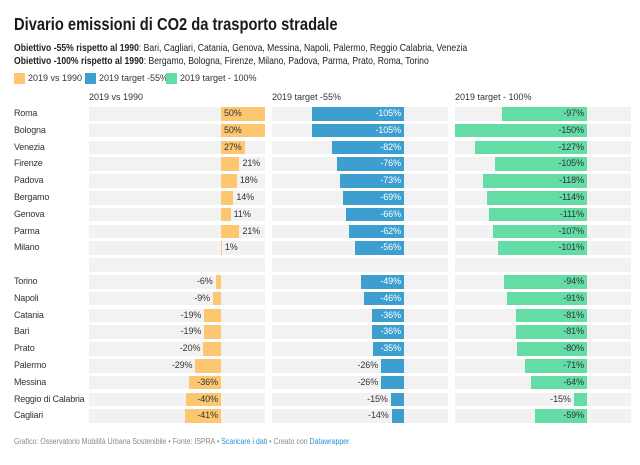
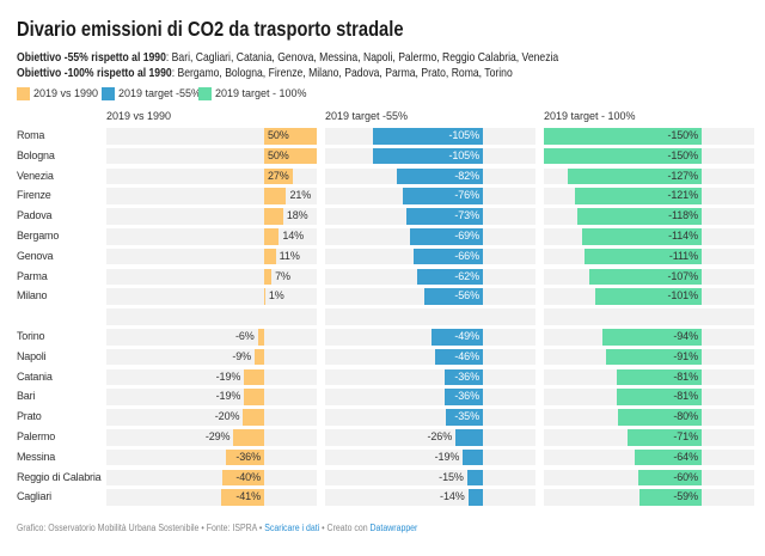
2019 target - 100%/Roma: -97% -> -150%
2019 target - 100%/Firenze: -105% -> -121%
2019 vs 1990/Parma: 21% -> 7%
2019 target -55%/Messina: -26% -> -19%
2019 target - 100%/Reggio di Calabria: -15% -> -60%
